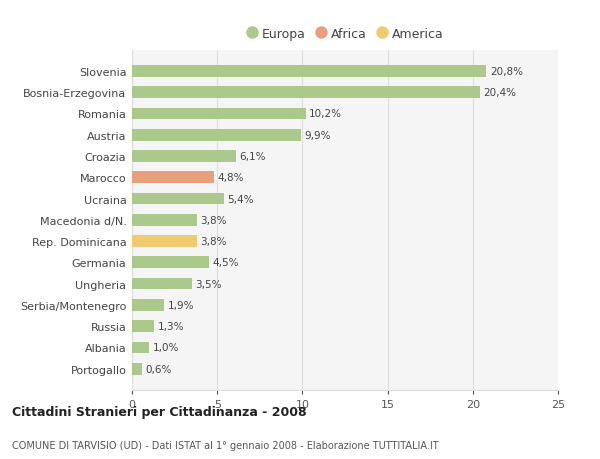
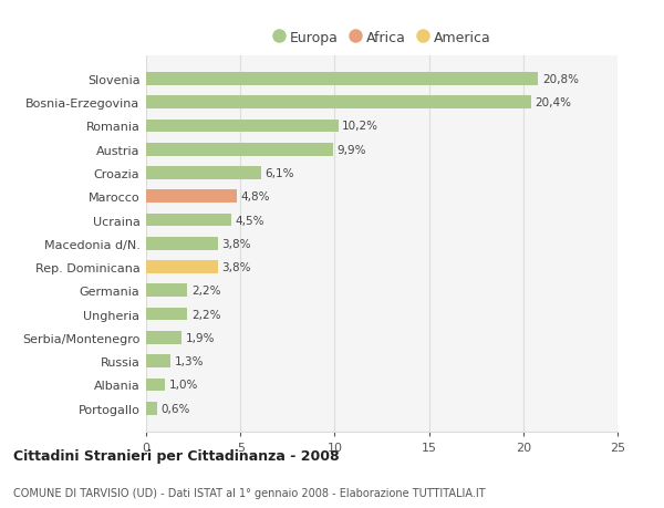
Ucraina: 5,4% -> 4,5%
Germania: 4,5% -> 2,2%
Ungheria: 3,5% -> 2,2%
